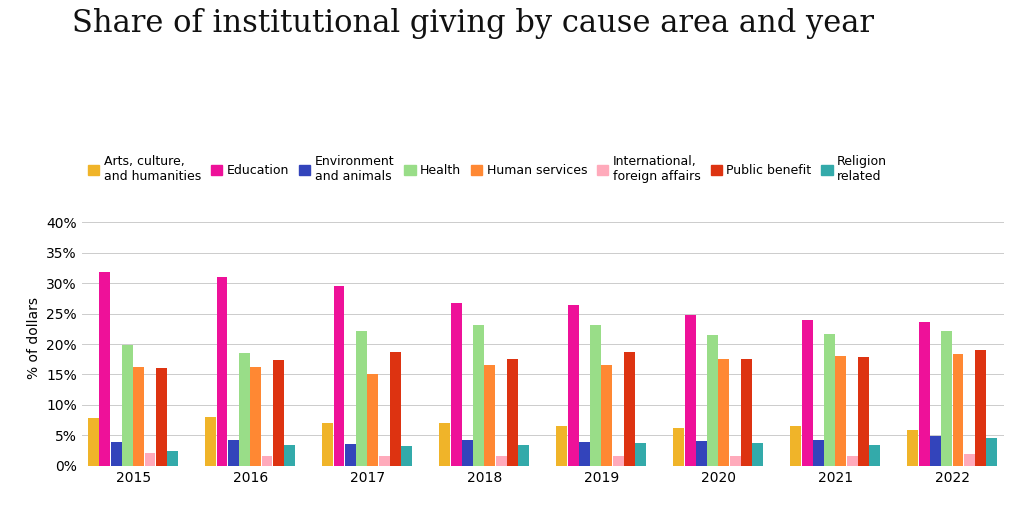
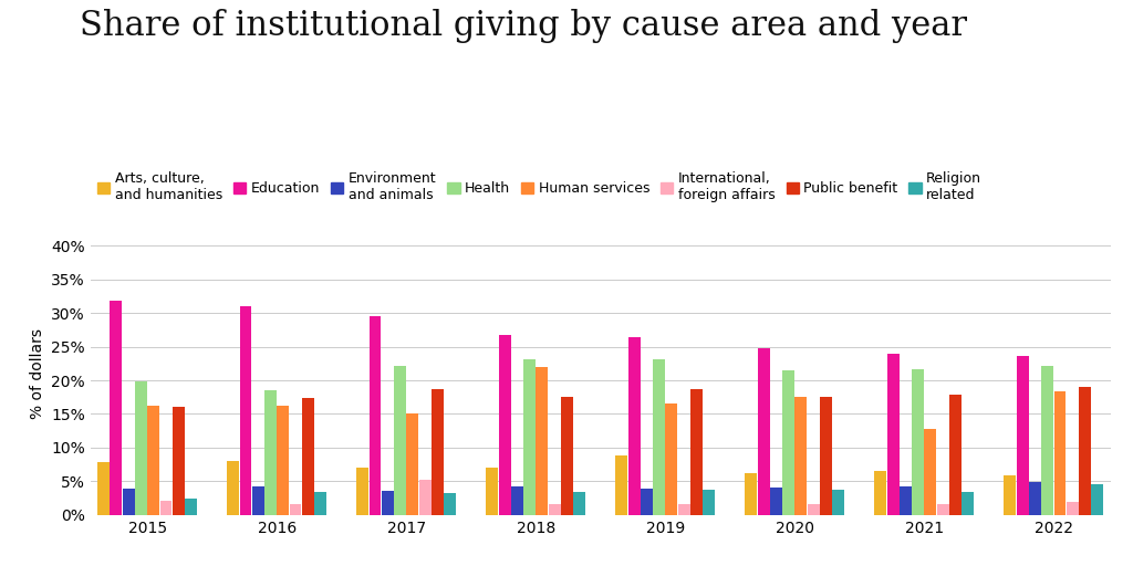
International, foreign affairs/2017: 1.7% -> 5.2%
Human services/2018: 16.5% -> 22.0%
Arts, culture, and humanities/2019: 6.6% -> 8.8%
Human services/2021: 18.0% -> 12.8%
